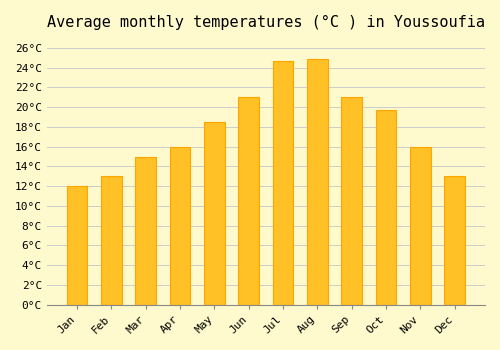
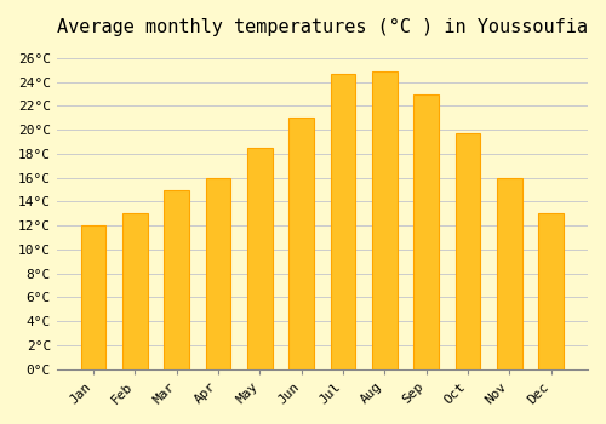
Sep: 21.0°C -> 23.0°C
